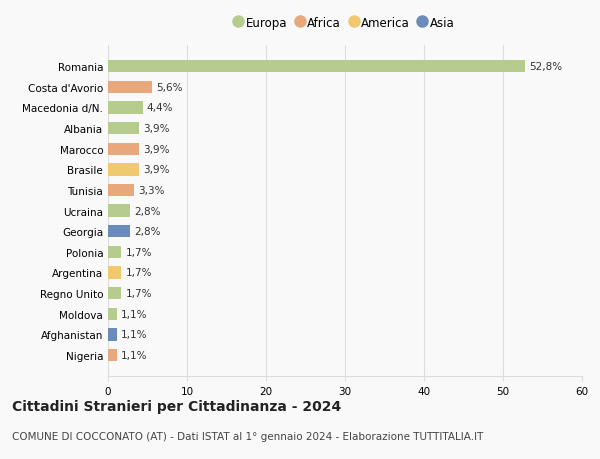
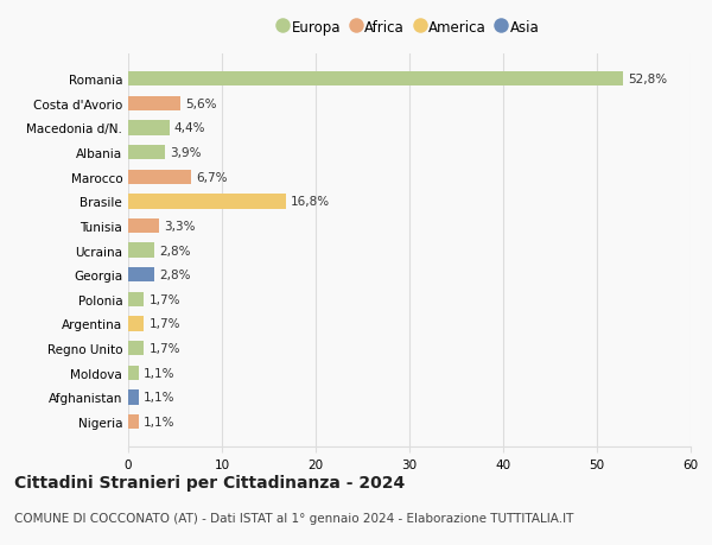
Marocco: 3,9% -> 6,7%
Brasile: 3,9% -> 16,8%
